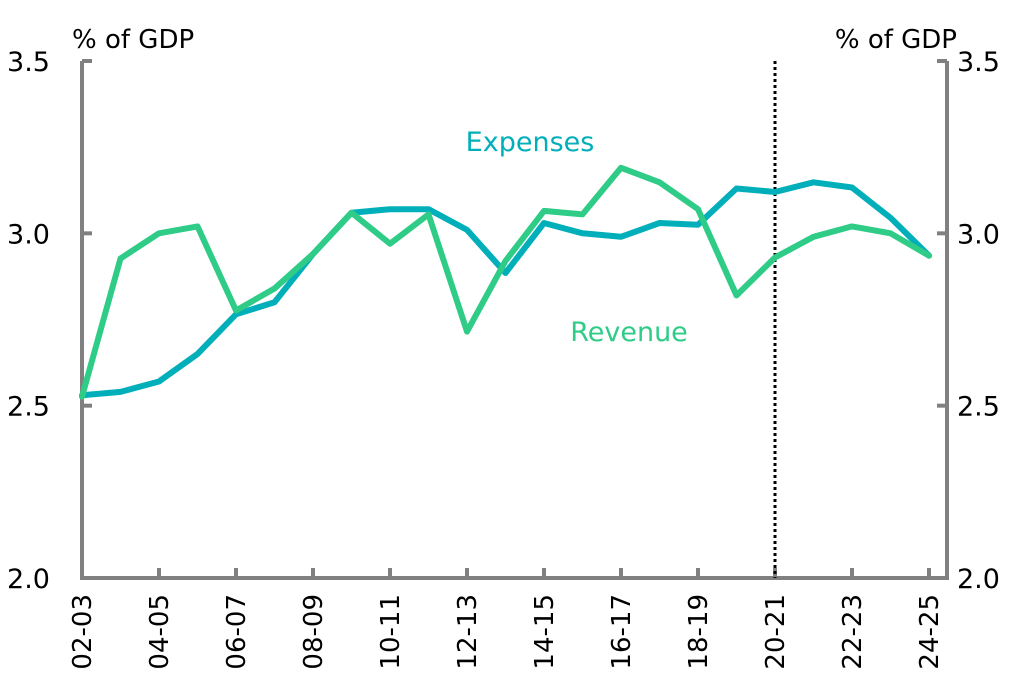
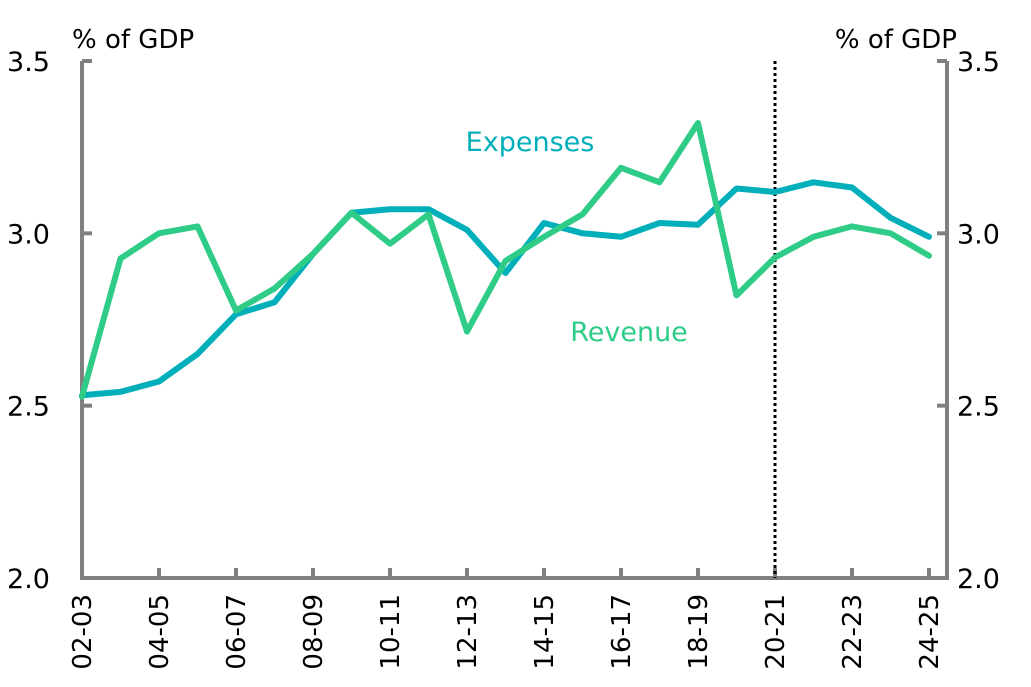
Revenue/14-15: 3.06 -> 2.99
Revenue/18-19: 3.07 -> 3.32
Expenses/24-25: 2.94 -> 2.99
